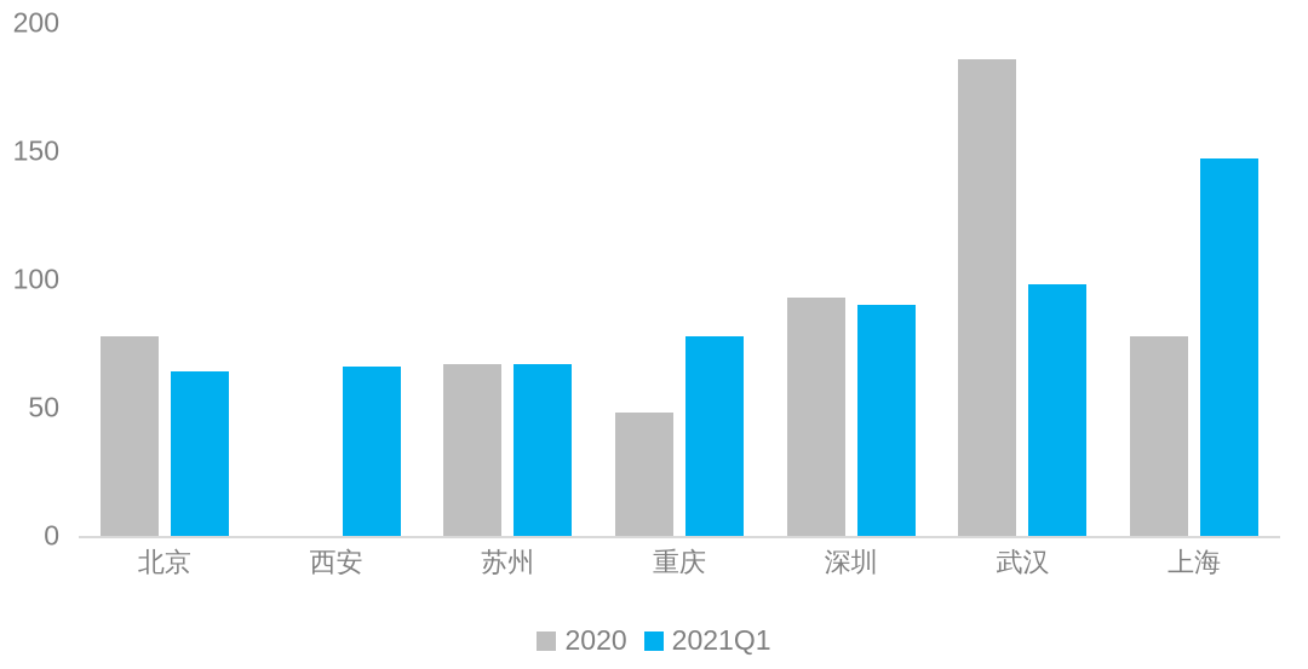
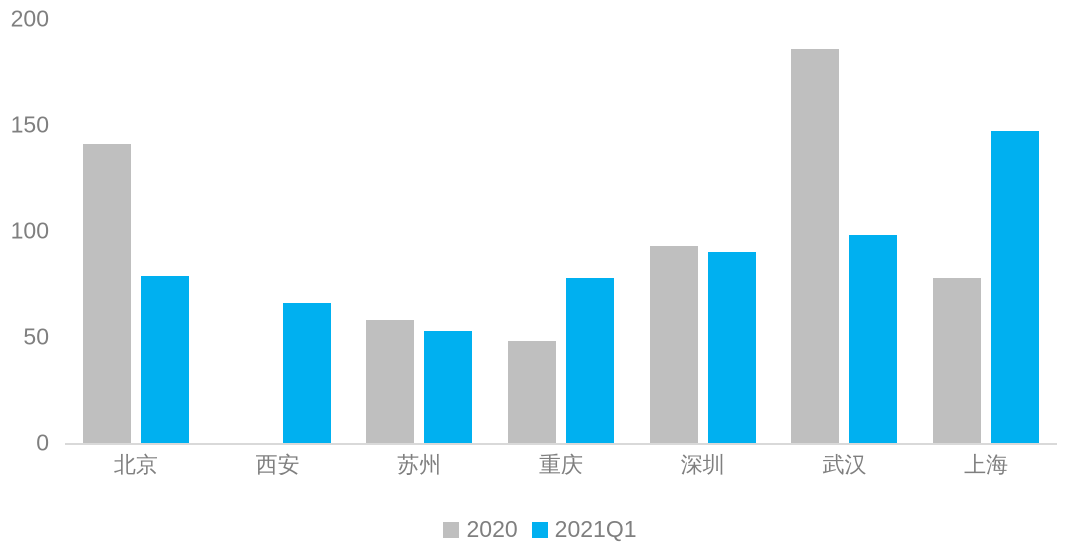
2020/北京: 78 -> 141
2021Q1/北京: 64 -> 79
2020/苏州: 67 -> 58
2021Q1/苏州: 67 -> 53
